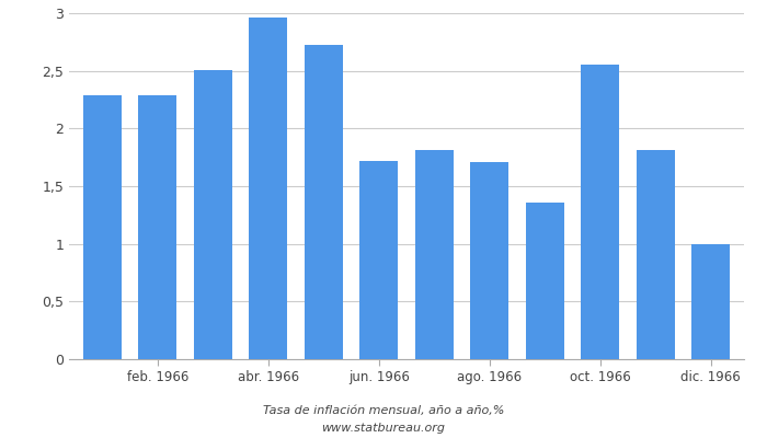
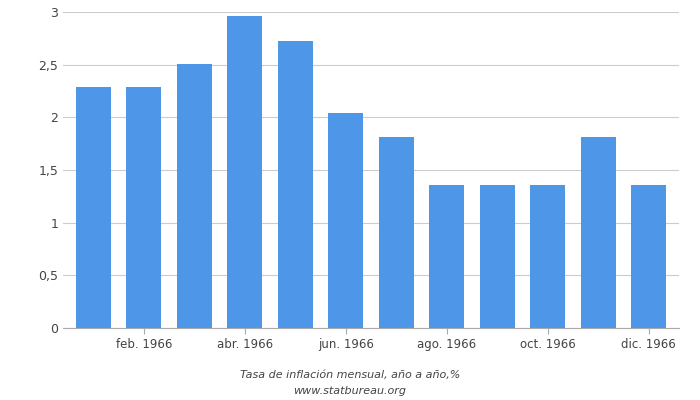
jun. 1966: 1,72 -> 2,04
ago. 1966: 1,71 -> 1,36
oct. 1966: 2,55 -> 1,36
dic. 1966: 1,00 -> 1,36
